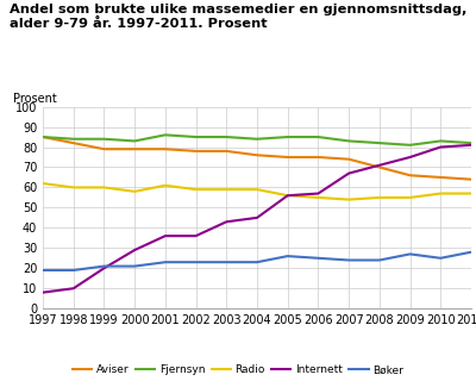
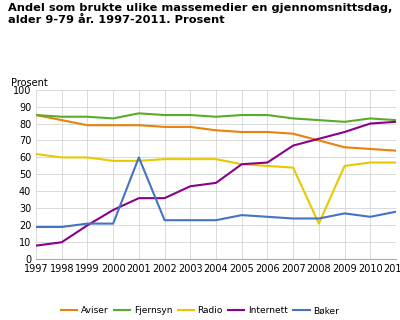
Radio/2001: 61 -> 58
Bøker/2001: 23 -> 60
Radio/2008: 55 -> 21
